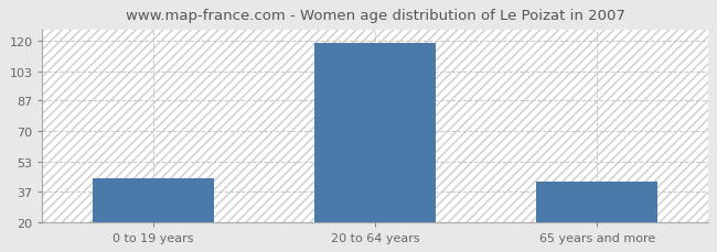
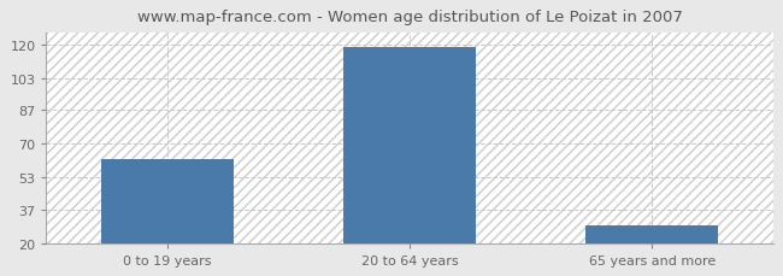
0 to 19 years: 44 -> 62
65 years and more: 42 -> 29
